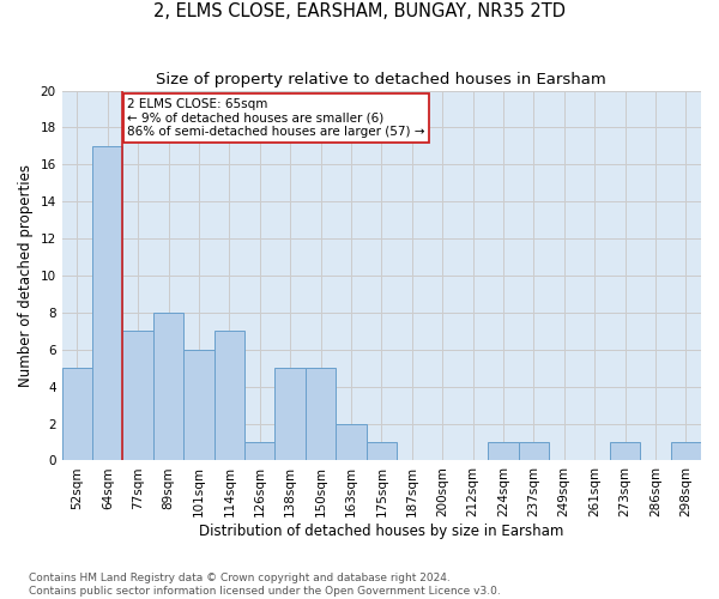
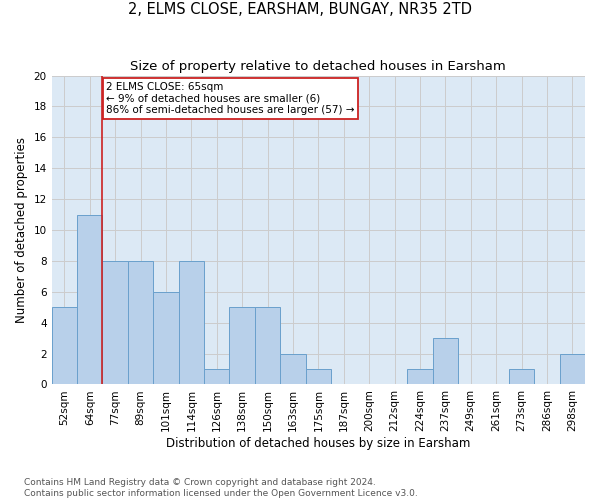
64sqm: 17 -> 11
77sqm: 7 -> 8
114sqm: 7 -> 8
237sqm: 1 -> 3
298sqm: 1 -> 2
